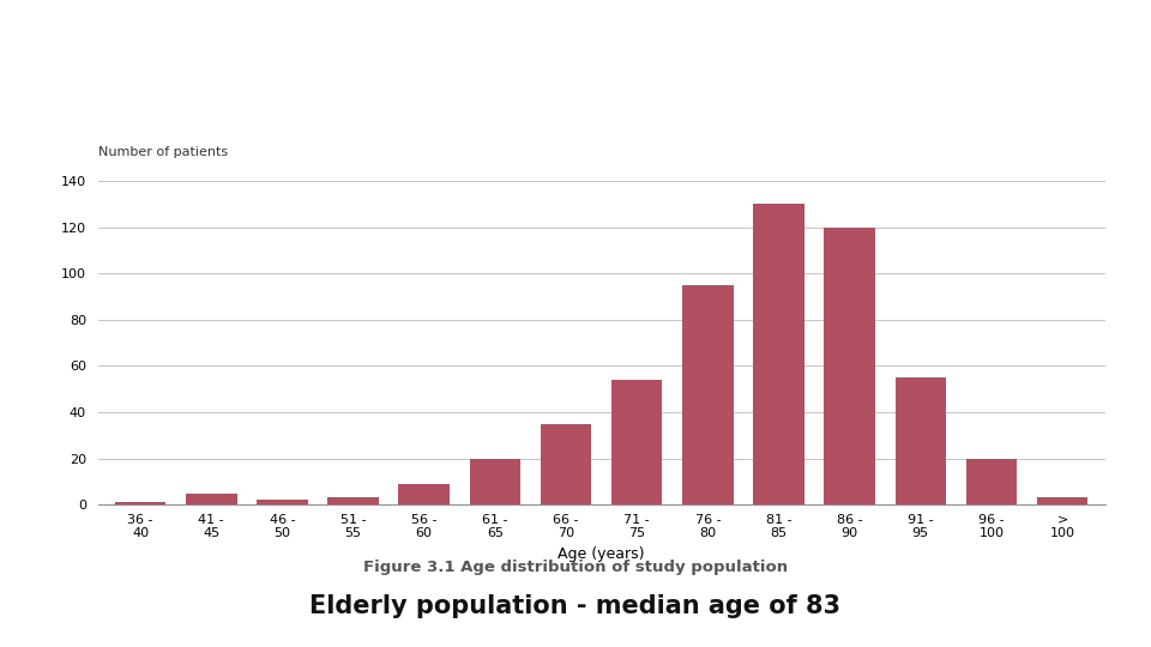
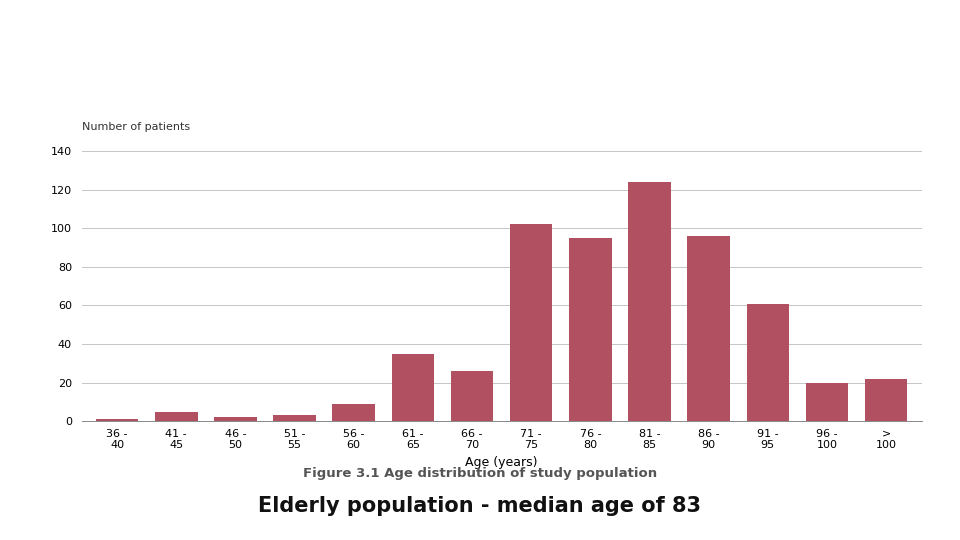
61 - 65: 20 -> 35
66 - 70: 35 -> 26
71 - 75: 54 -> 102
81 - 85: 130 -> 124
86 - 90: 120 -> 96
91 - 95: 55 -> 61
> 100: 3 -> 22
